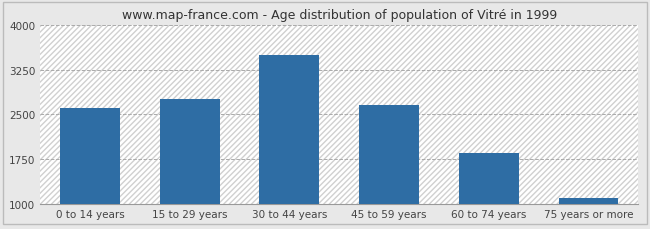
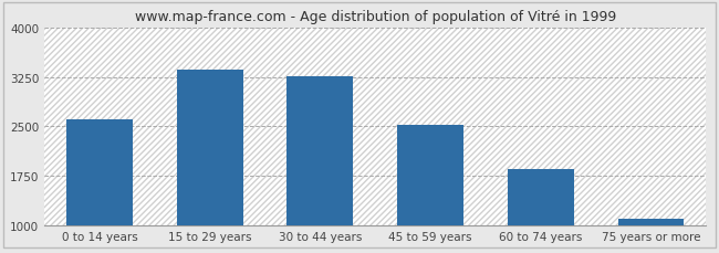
15 to 29 years: 2760 -> 3370
30 to 44 years: 3500 -> 3270
45 to 59 years: 2660 -> 2520
